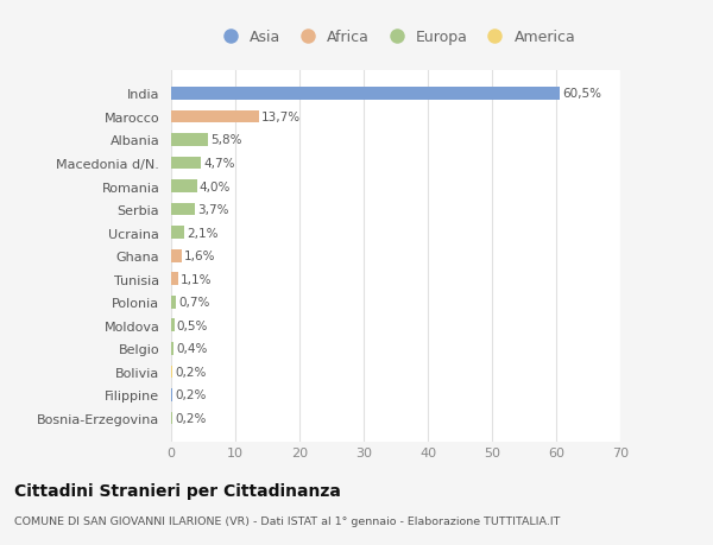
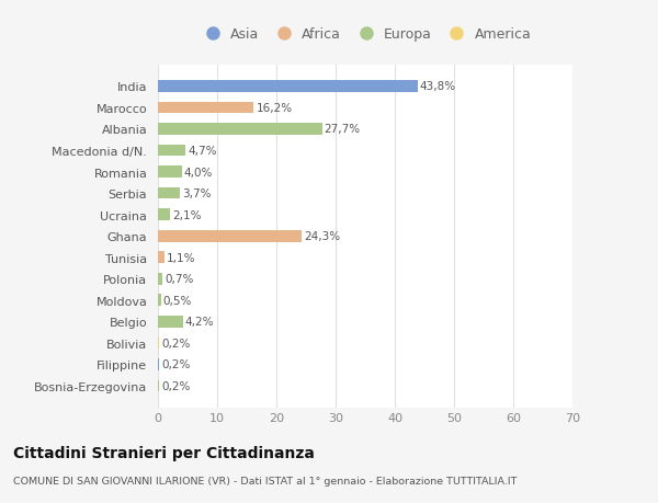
India: 60,5% -> 43,8%
Marocco: 13,7% -> 16,2%
Albania: 5,8% -> 27,7%
Ghana: 1,6% -> 24,3%
Belgio: 0,4% -> 4,2%
